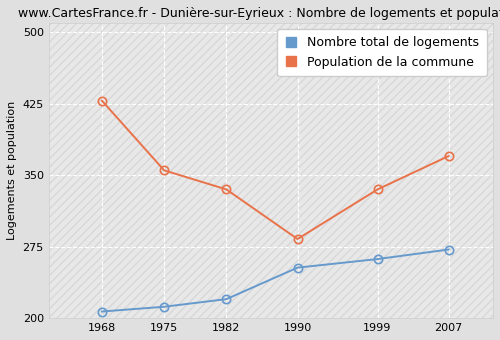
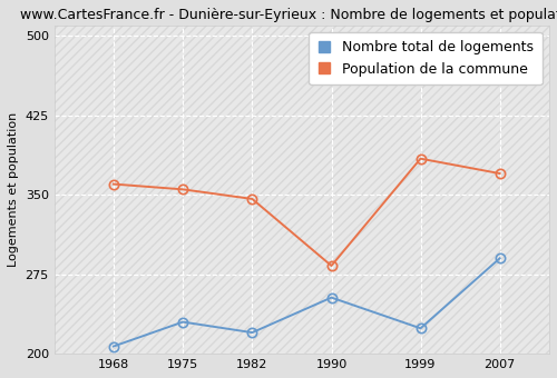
Population de la commune/1968: 428 -> 360
Nombre total de logements/1975: 212 -> 230
Population de la commune/1982: 335 -> 346
Nombre total de logements/1999: 262 -> 224
Population de la commune/1999: 335 -> 384
Nombre total de logements/2007: 272 -> 290
